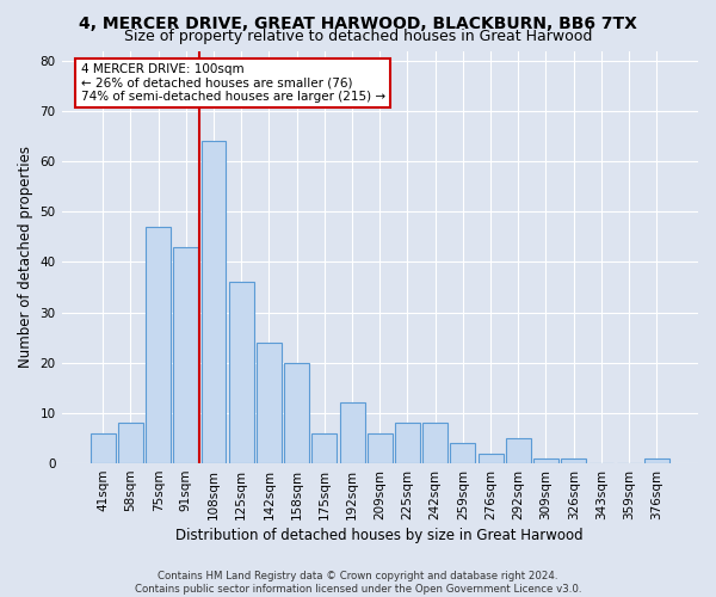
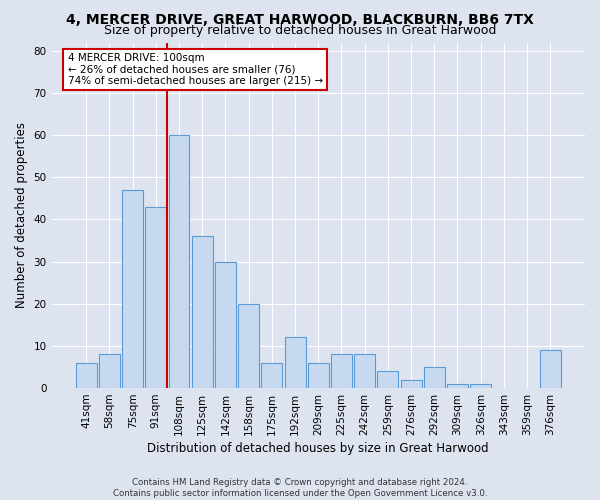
108sqm: 64 -> 60
142sqm: 24 -> 30
376sqm: 1 -> 9
